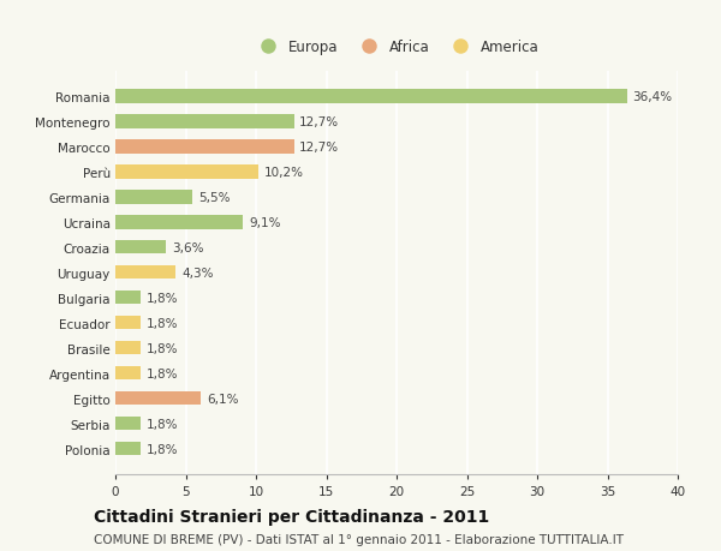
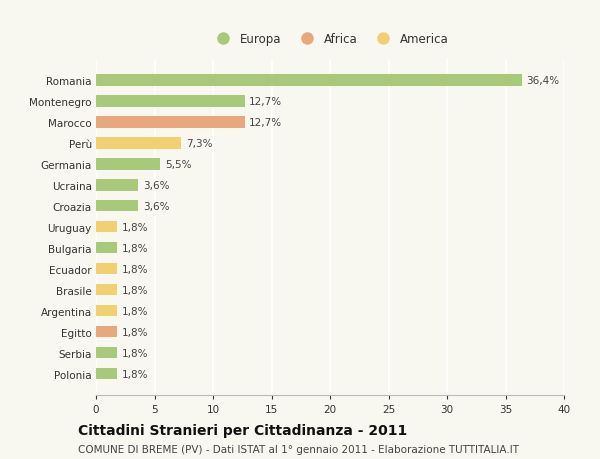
Perù: 10,2% -> 7,3%
Ucraina: 9,1% -> 3,6%
Uruguay: 4,3% -> 1,8%
Egitto: 6,1% -> 1,8%
